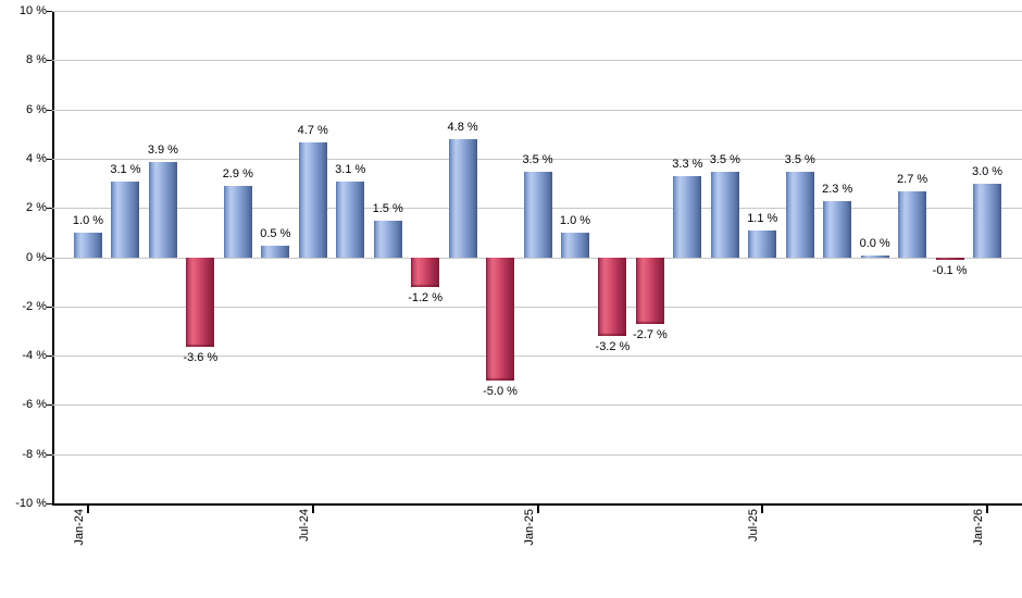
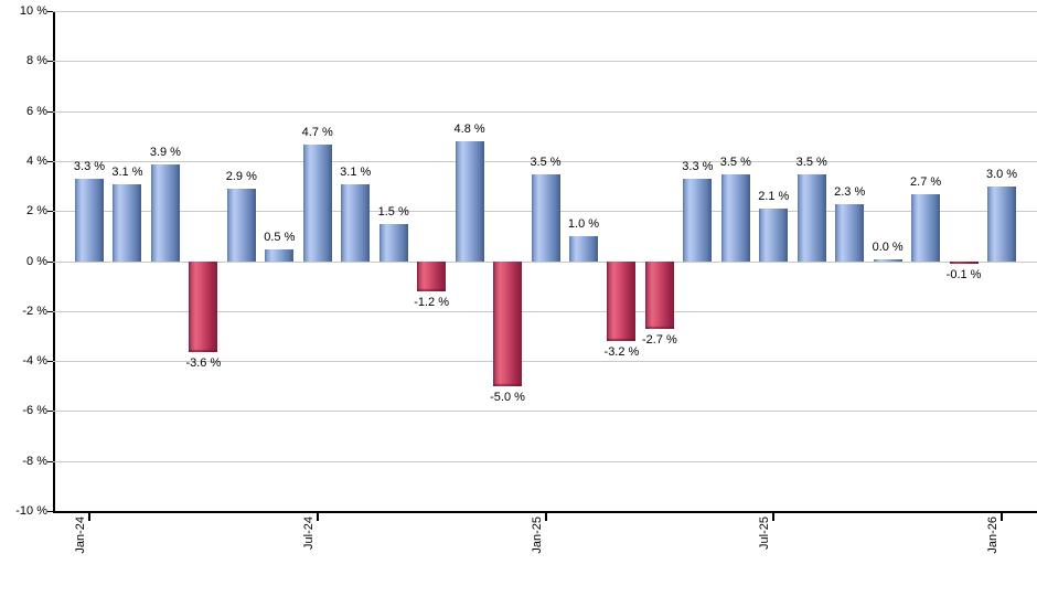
Jan-24: 1.0 -> 3.3
Jul-25: 1.1 -> 2.1
